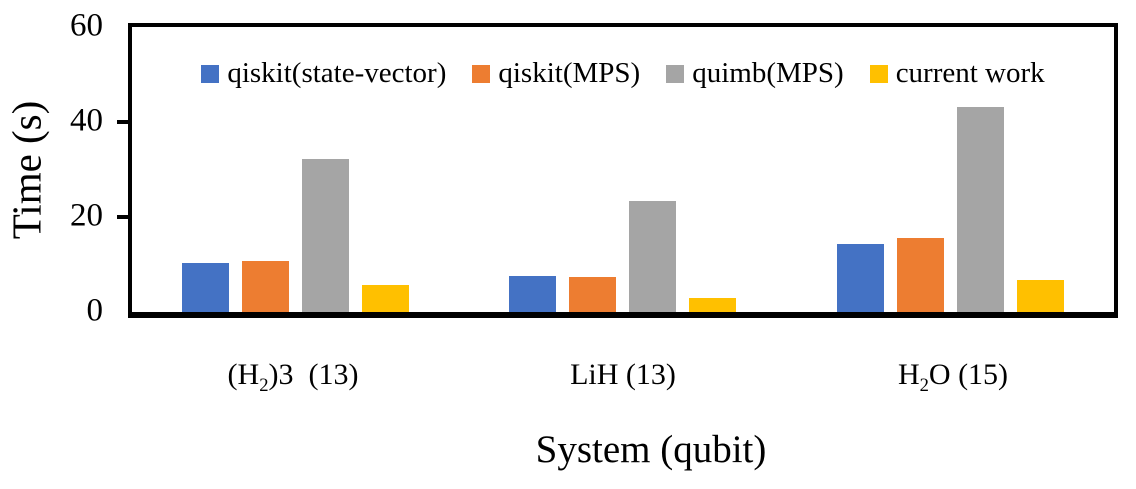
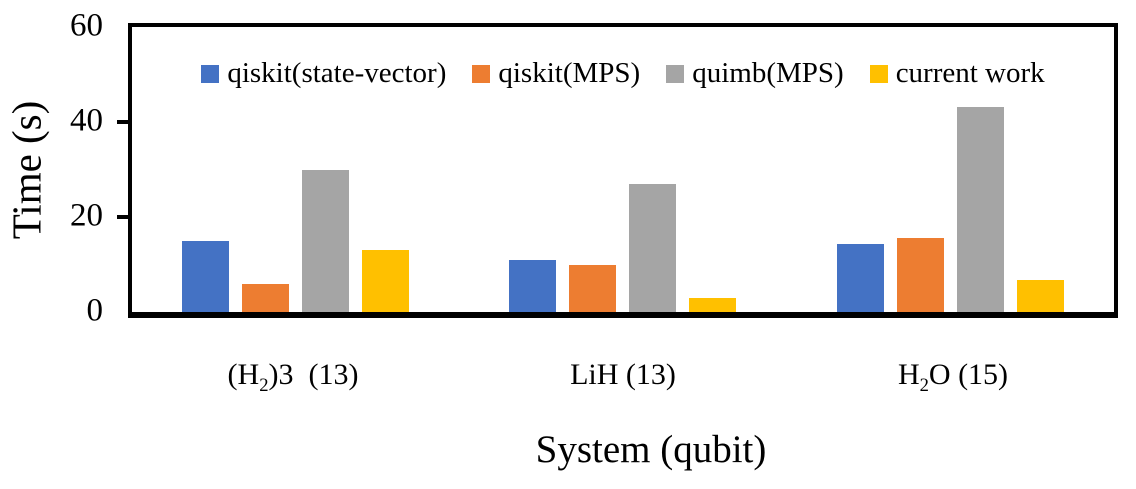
qiskit(state-vector)/(H2)3 (13): 10 -> 15
qiskit(MPS)/(H2)3 (13): 11 -> 6
quimb(MPS)/(H2)3 (13): 32 -> 30
current work/(H2)3 (13): 6 -> 13
qiskit(state-vector)/LiH (13): 8 -> 11
qiskit(MPS)/LiH (13): 7 -> 10
quimb(MPS)/LiH (13): 23 -> 27
